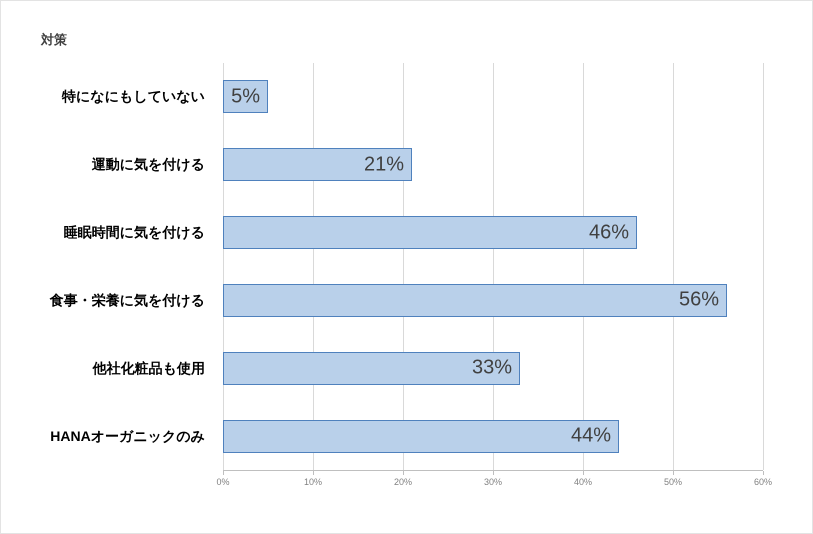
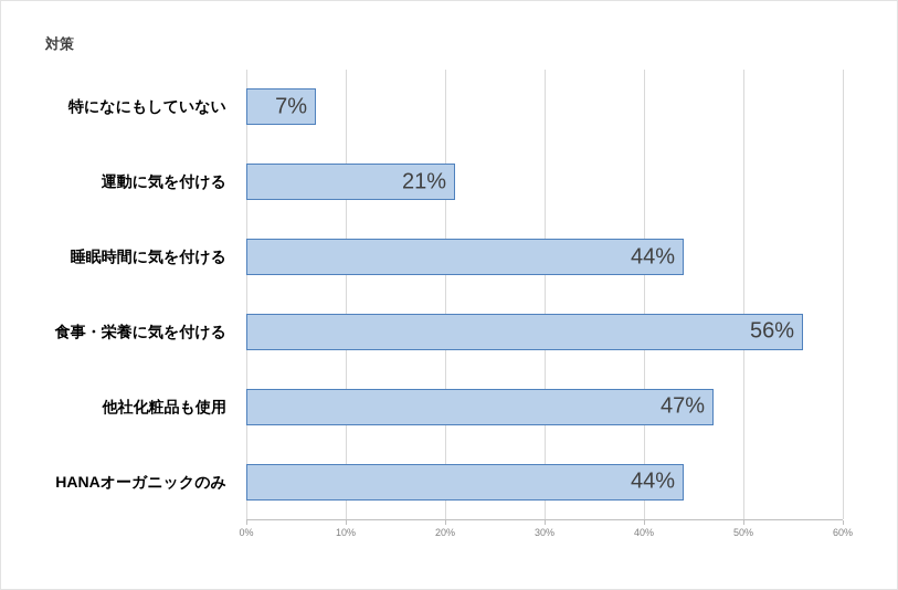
特になにもしていない: 5% -> 7%
睡眠時間に気を付ける: 46% -> 44%
他社化粧品も使用: 33% -> 47%
